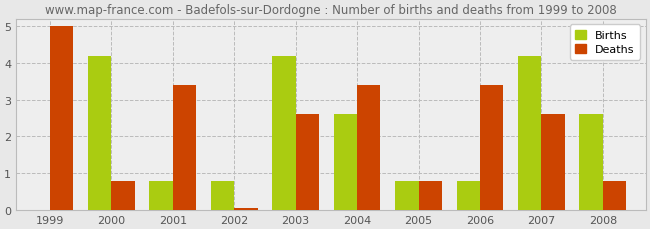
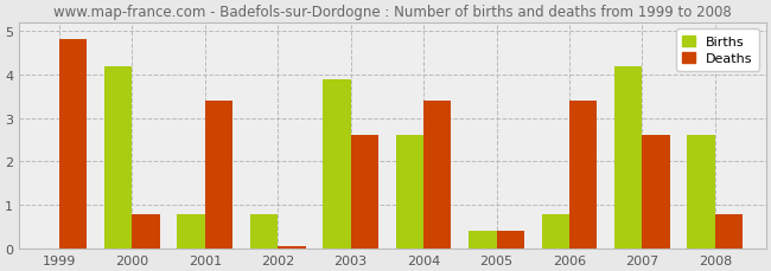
Deaths/1999: 5.00 -> 4.80
Births/2003: 4.2 -> 3.9
Births/2005: 0.8 -> 0.4
Deaths/2005: 0.80 -> 0.40
